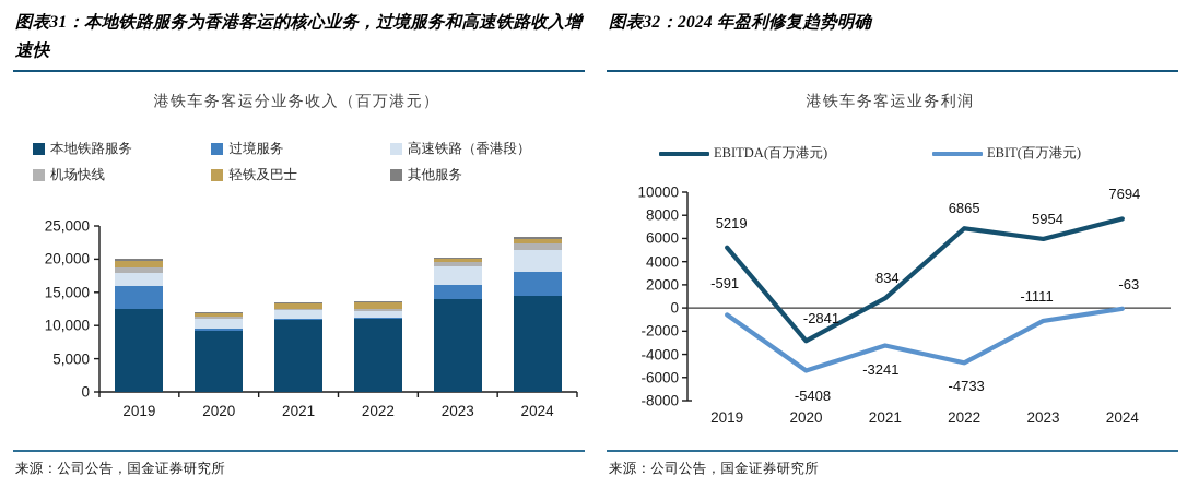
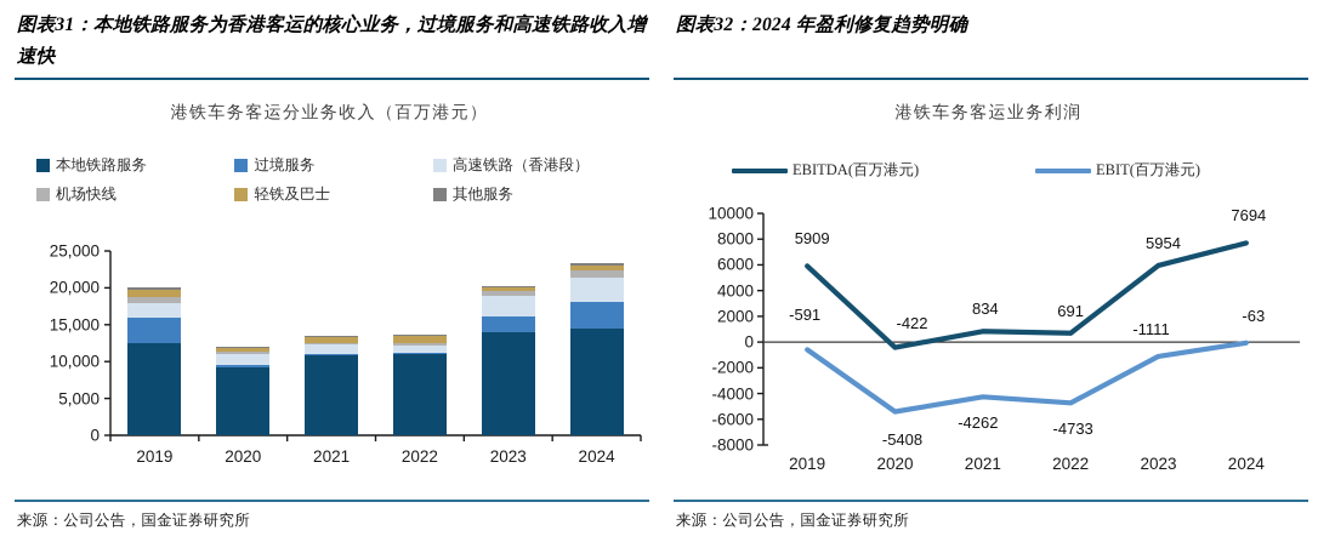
港铁车务客运业务利润/EBITDA(百万港元)/2019: 5219 -> 5909
港铁车务客运业务利润/EBITDA(百万港元)/2020: -2841 -> -422
港铁车务客运业务利润/EBIT(百万港元)/2021: -3241 -> -4262
港铁车务客运业务利润/EBITDA(百万港元)/2022: 6865 -> 691
